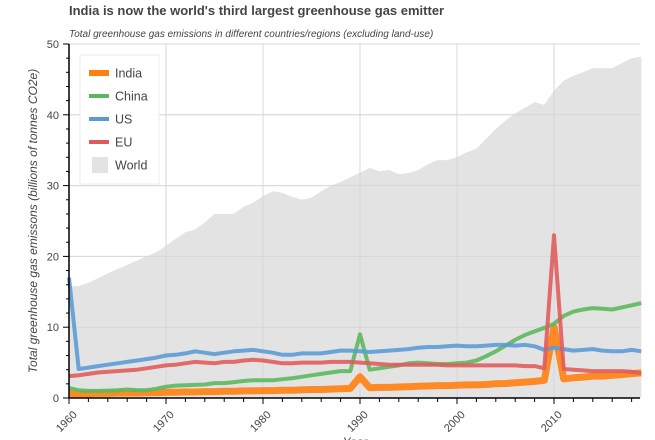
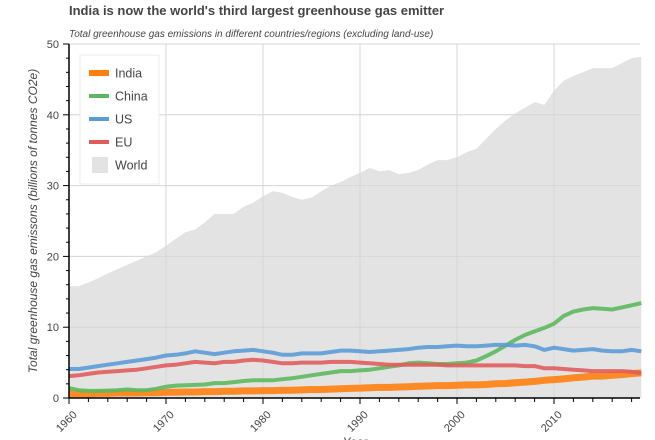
US/1960: 17 -> 4
India/1990: 3 -> 1
China/1990: 9 -> 4
India/2010: 10 -> 3
EU/2010: 23 -> 4
